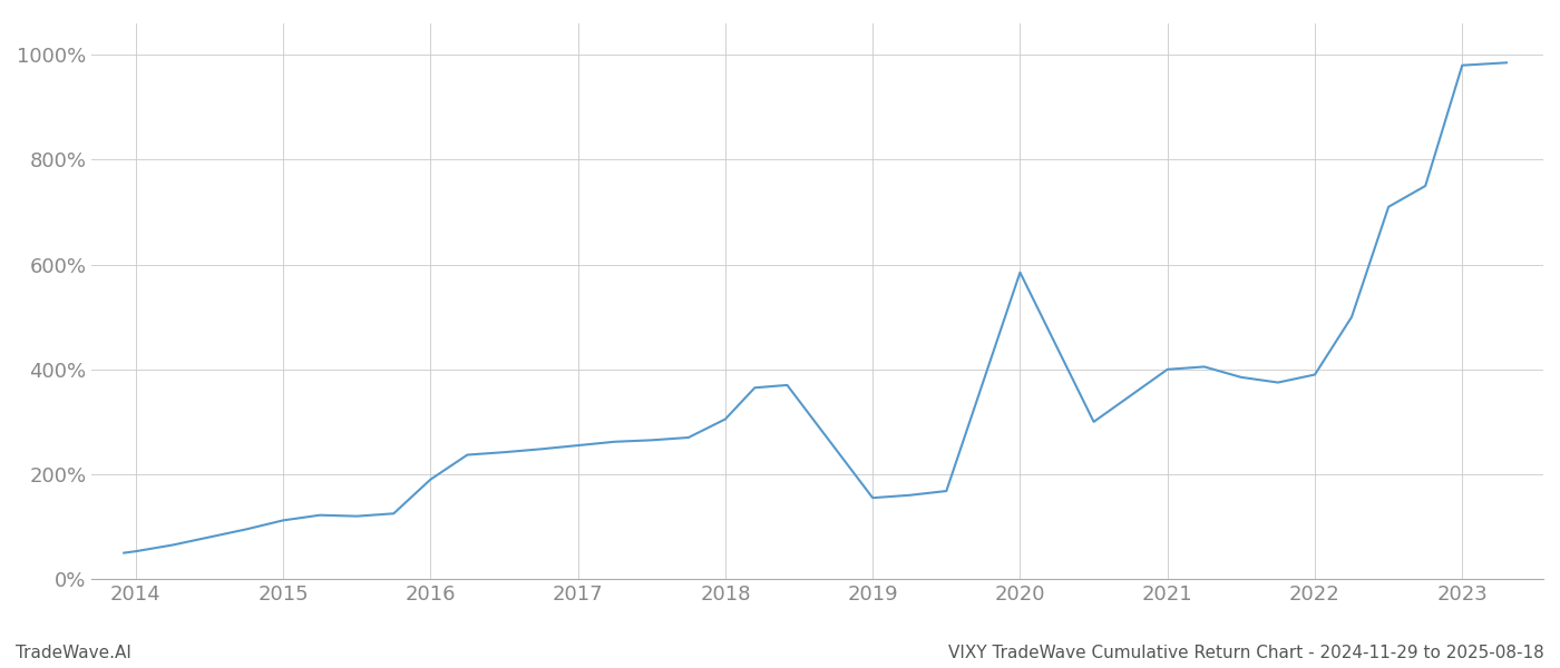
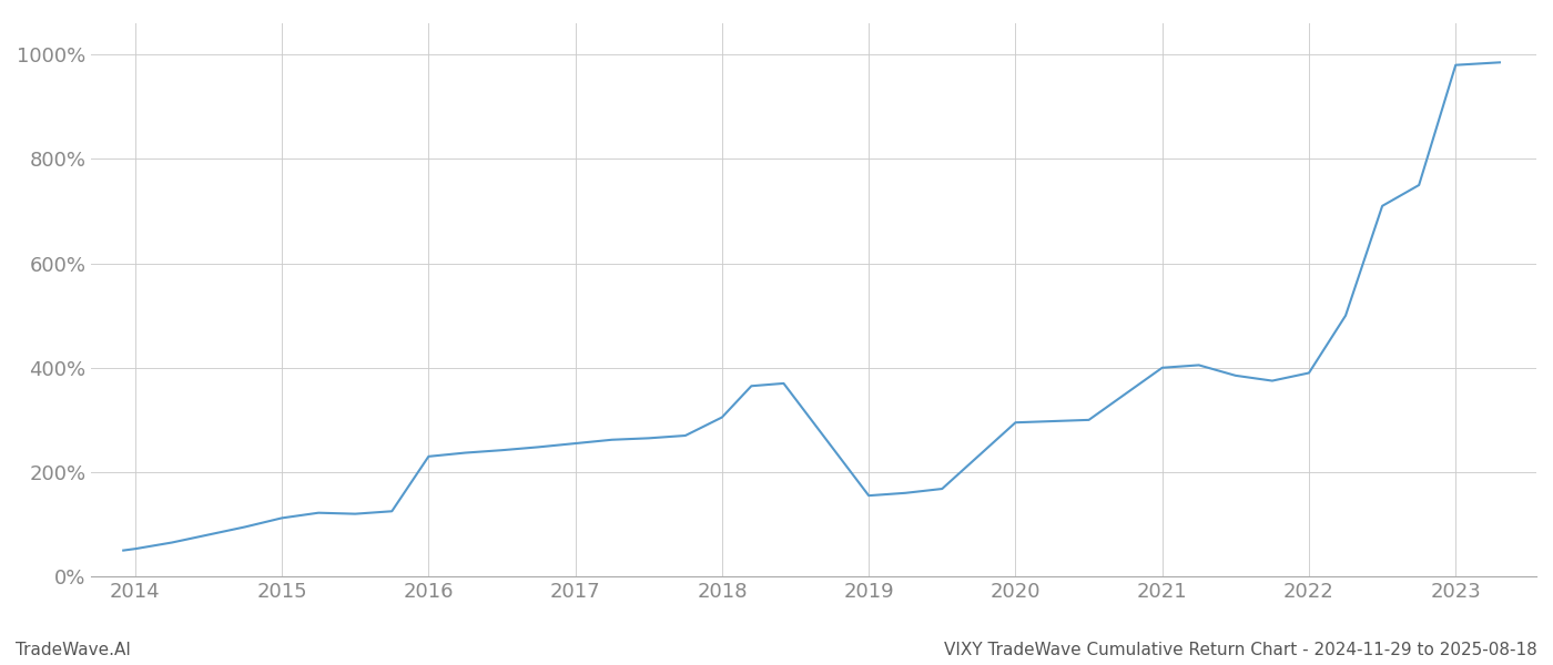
2016: 190% -> 230%
2020: 585% -> 295%
